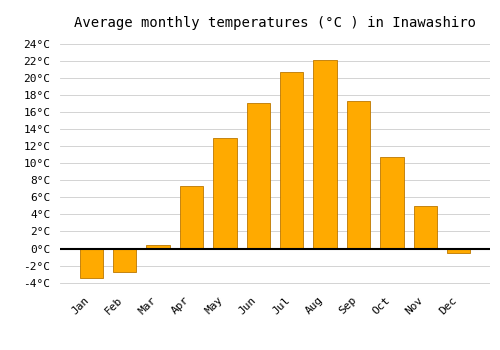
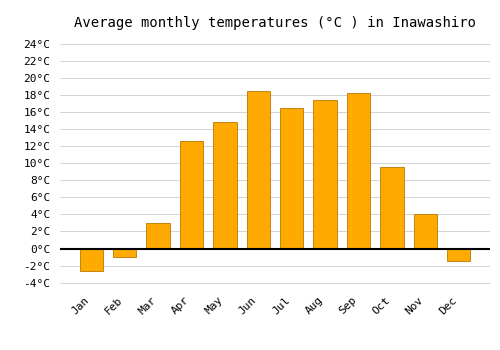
Jan: -3.5°C -> -2.6°C
Feb: -2.8°C -> -1.0°C
Mar: 0.4°C -> 3.0°C
Apr: 7.3°C -> 12.6°C
May: 13.0°C -> 14.8°C
Jun: 17.0°C -> 18.4°C
Jul: 20.7°C -> 16.4°C
Aug: 22.1°C -> 17.4°C
Sep: 17.3°C -> 18.2°C
Oct: 10.7°C -> 9.6°C
Nov: 5.0°C -> 4.0°C
Dec: -0.5°C -> -1.4°C
